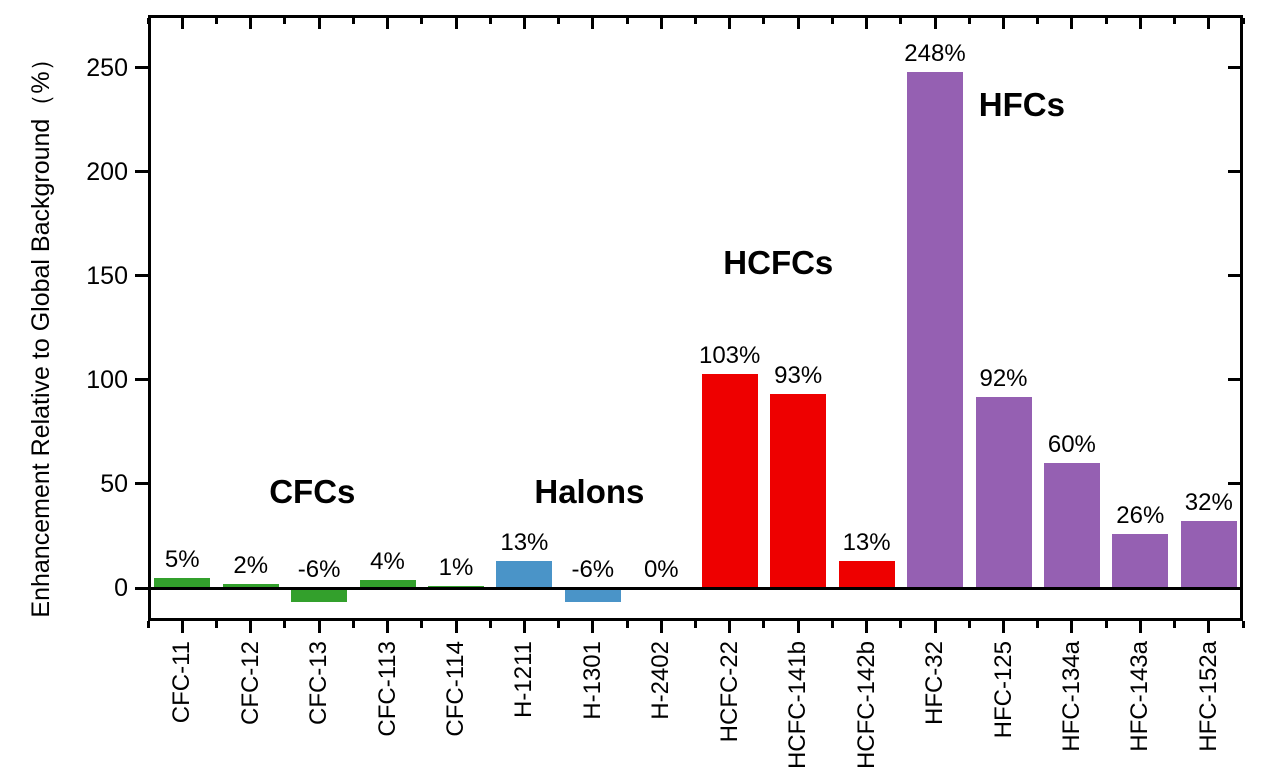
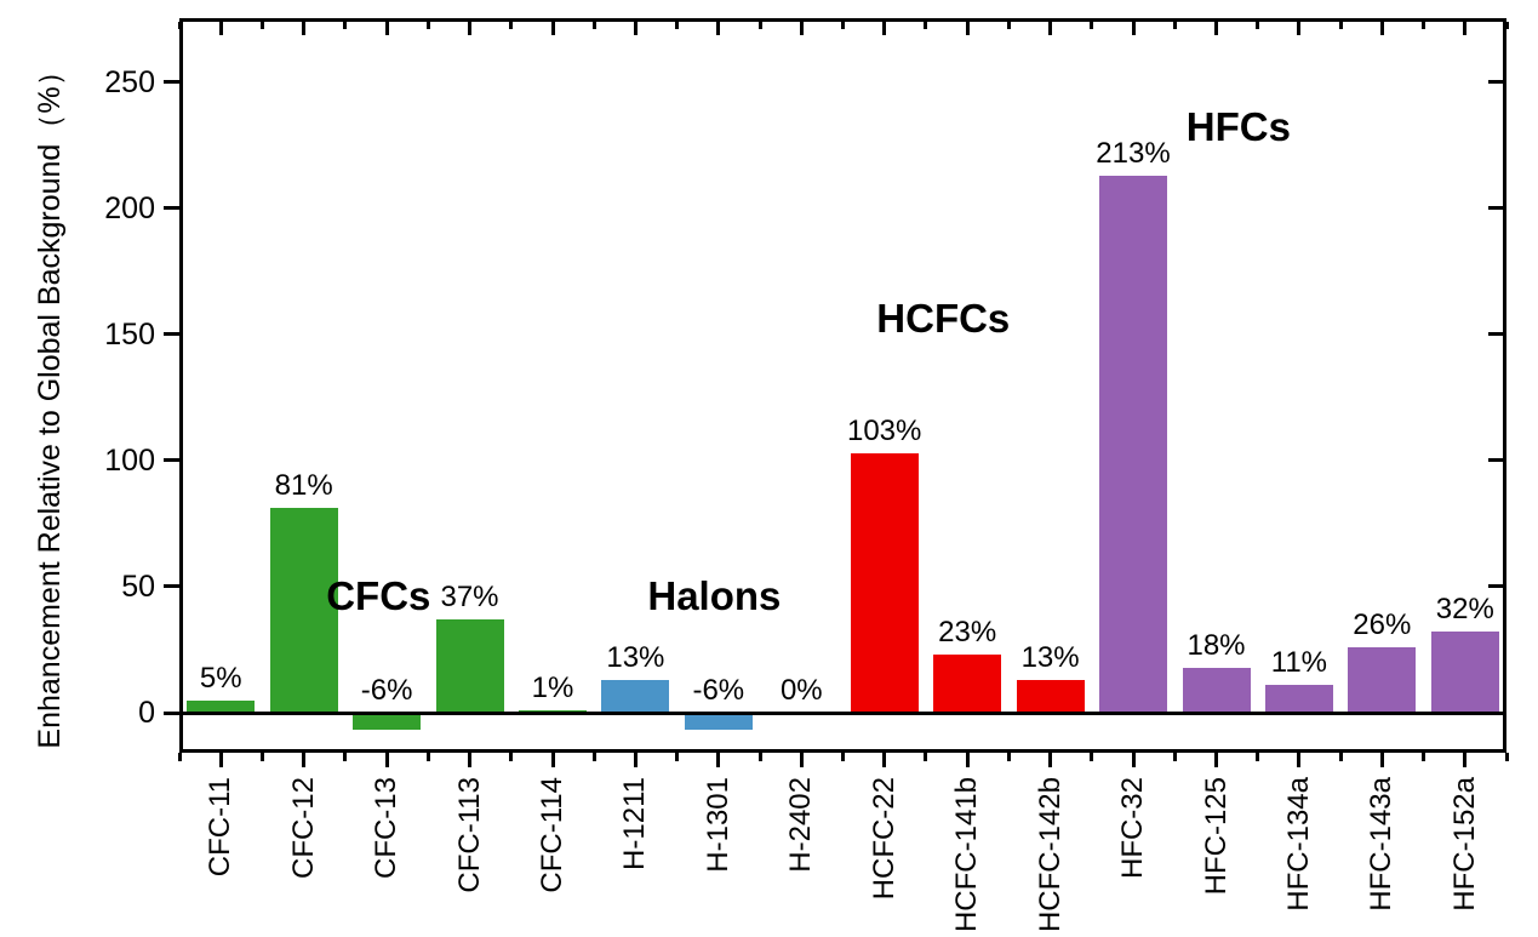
CFC-12: 2% -> 81%
CFC-113: 4% -> 37%
HCFC-141b: 93% -> 23%
HFC-32: 248% -> 213%
HFC-125: 92% -> 18%
HFC-134a: 60% -> 11%
